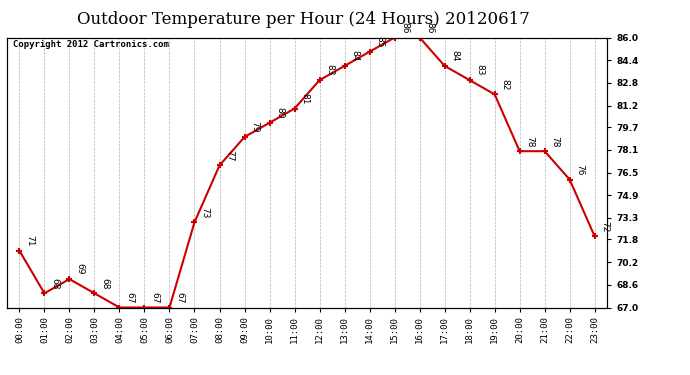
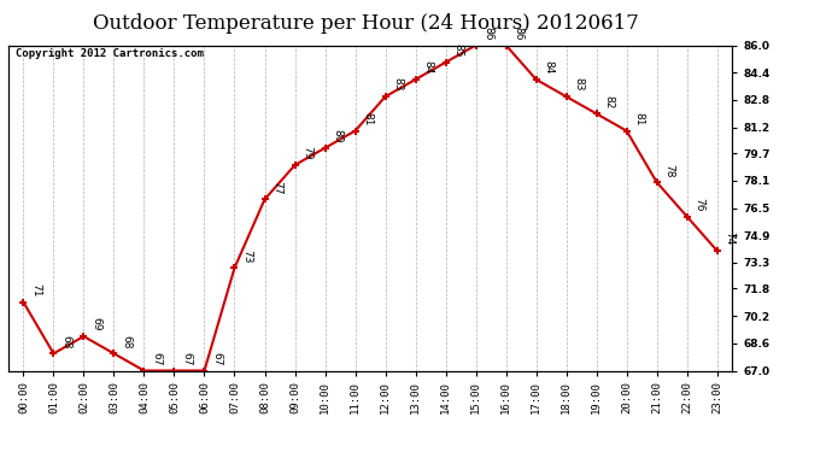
20:00: 78 -> 81
23:00: 72 -> 74
